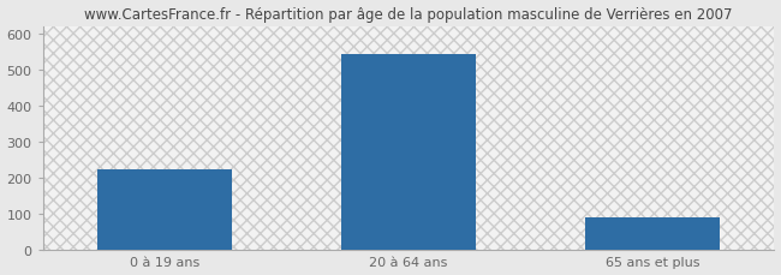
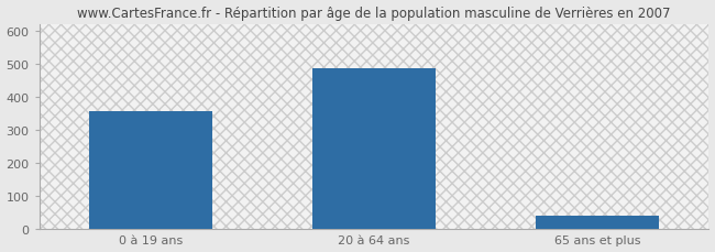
0 à 19 ans: 224 -> 355
20 à 64 ans: 541 -> 485
65 ans et plus: 90 -> 40
